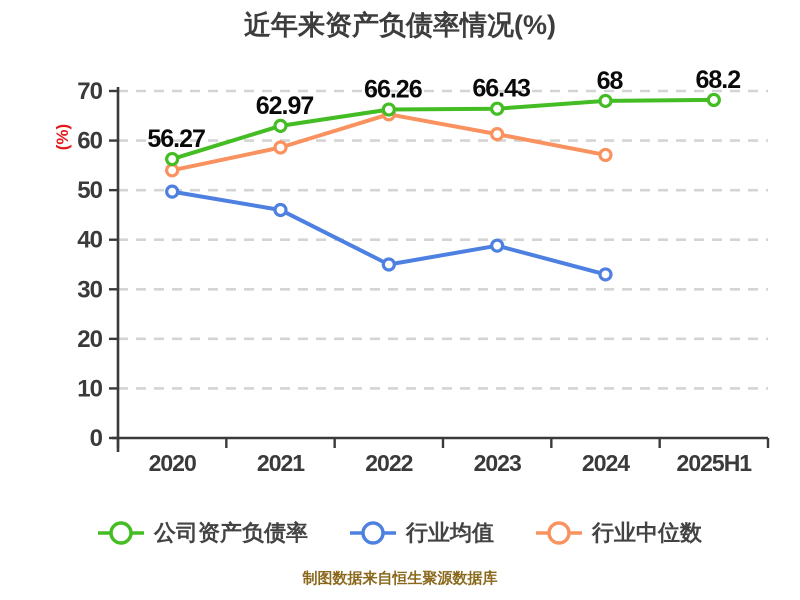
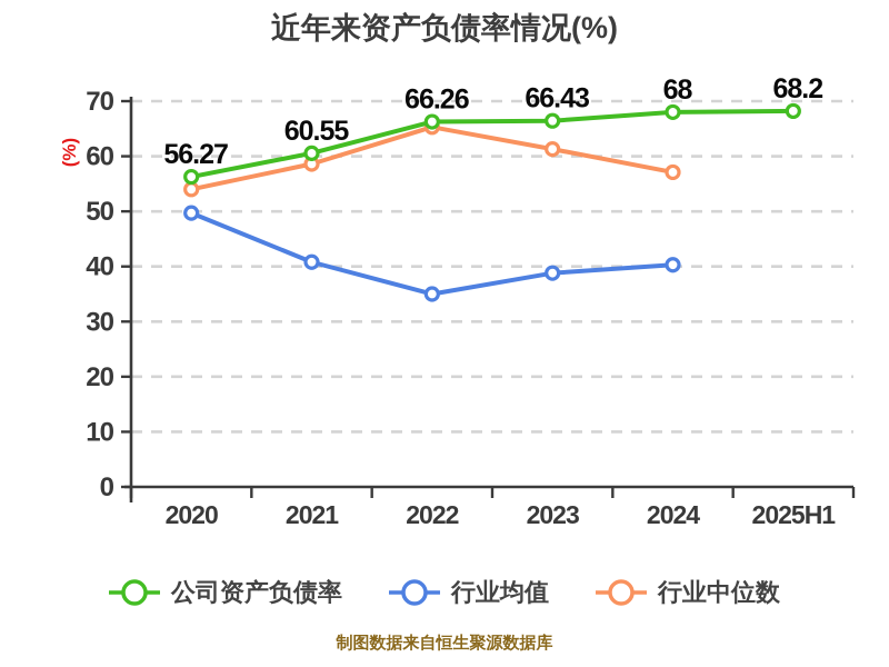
公司资产负债率/2021: 62.97 -> 60.55
行业均值/2021: 46 -> 41
行业均值/2024: 33 -> 40
